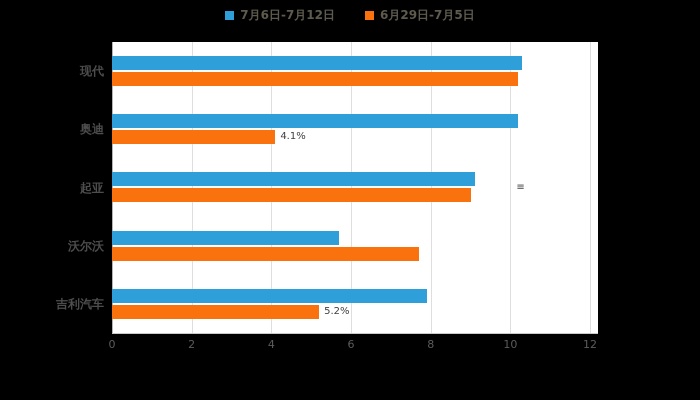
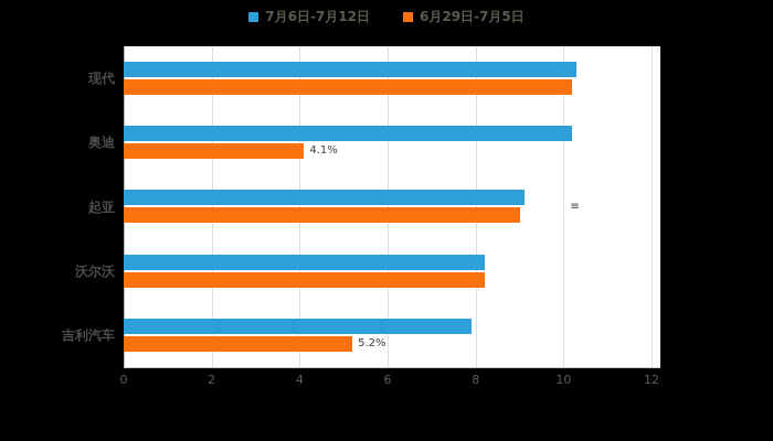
7月6日-7月12日/沃尔沃: 5.7 -> 8.2
6月29日-7月5日/沃尔沃: 7.7 -> 8.2
